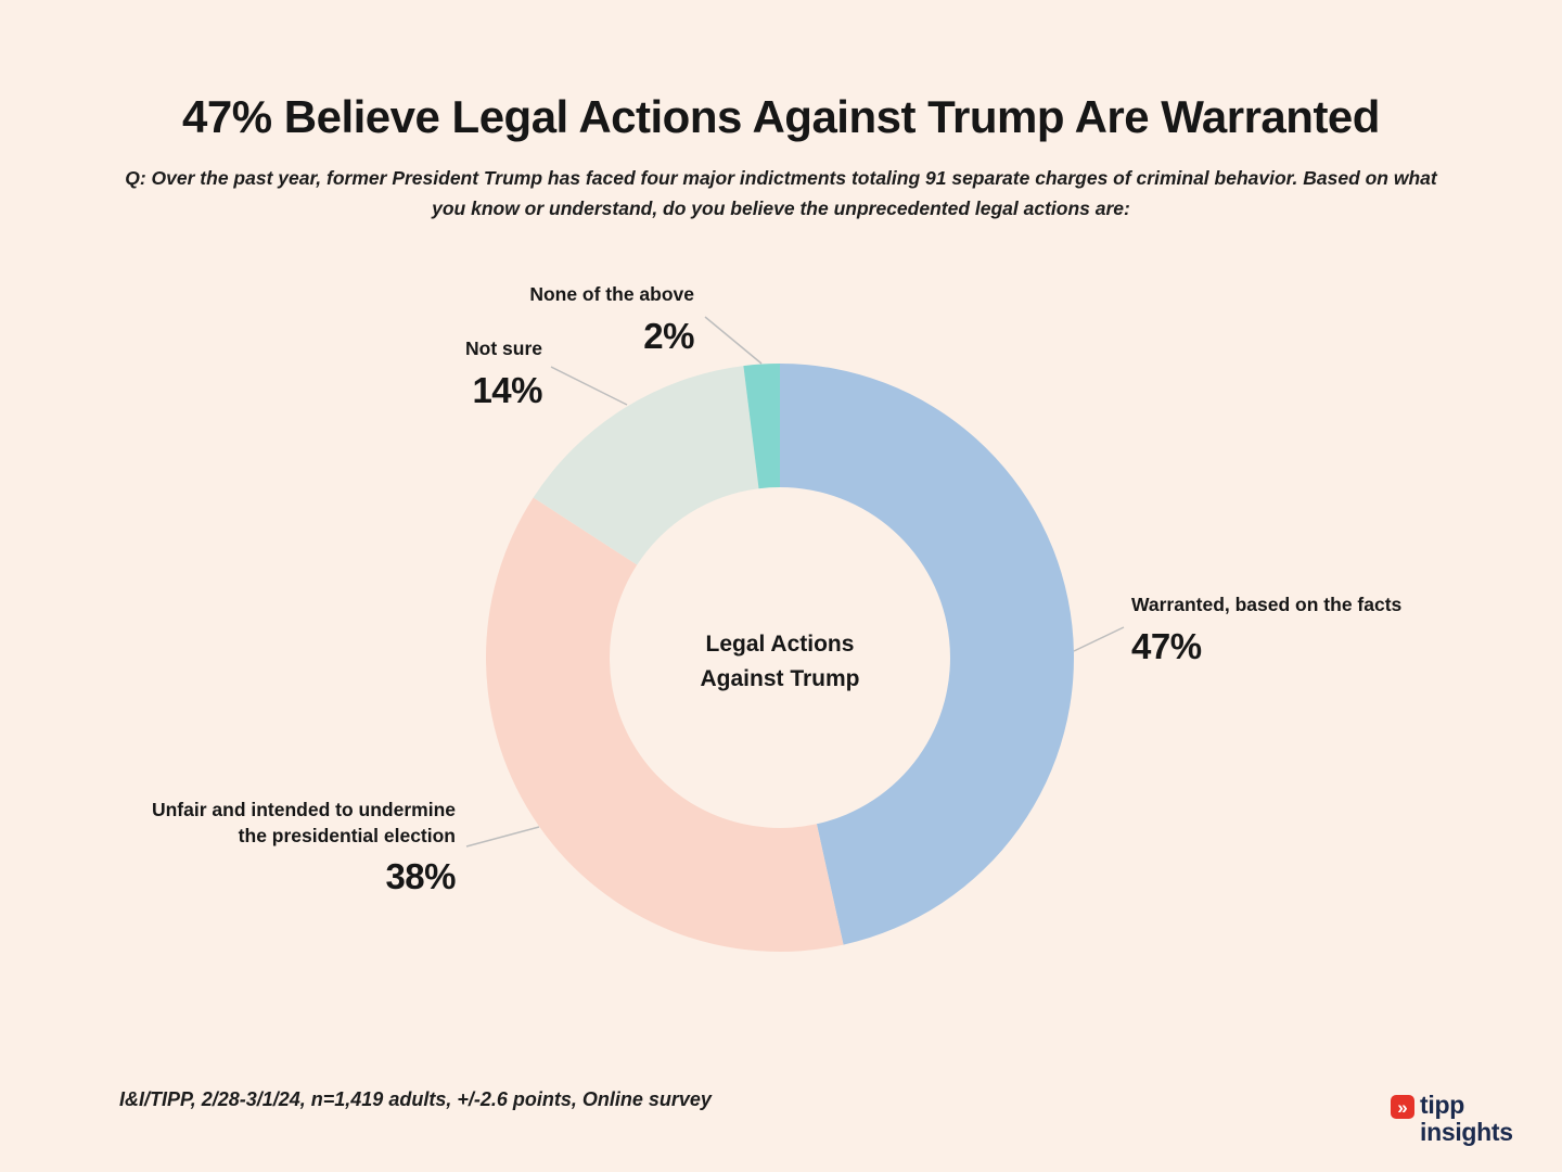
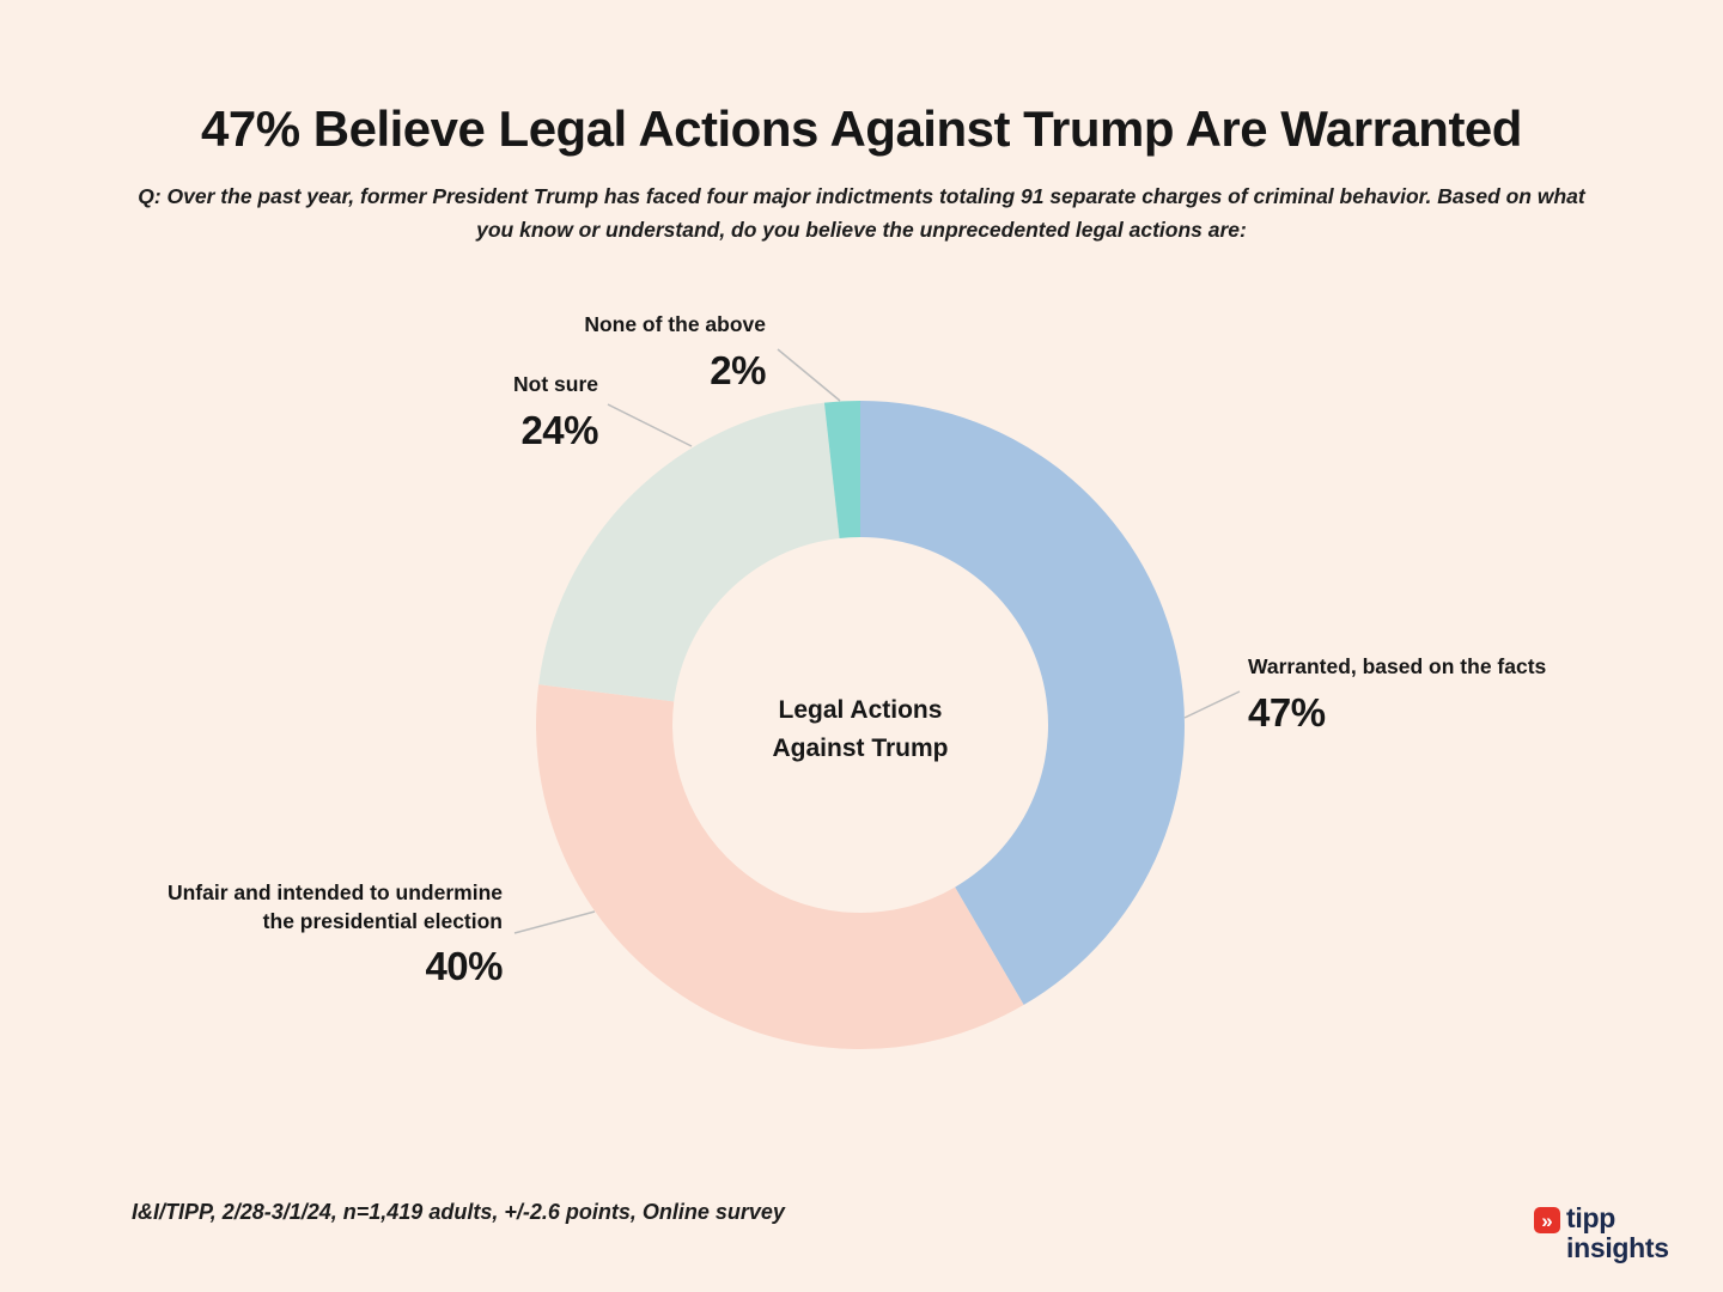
Unfair and intended to undermine the presidential election: 38% -> 40%
Not sure: 14% -> 24%
